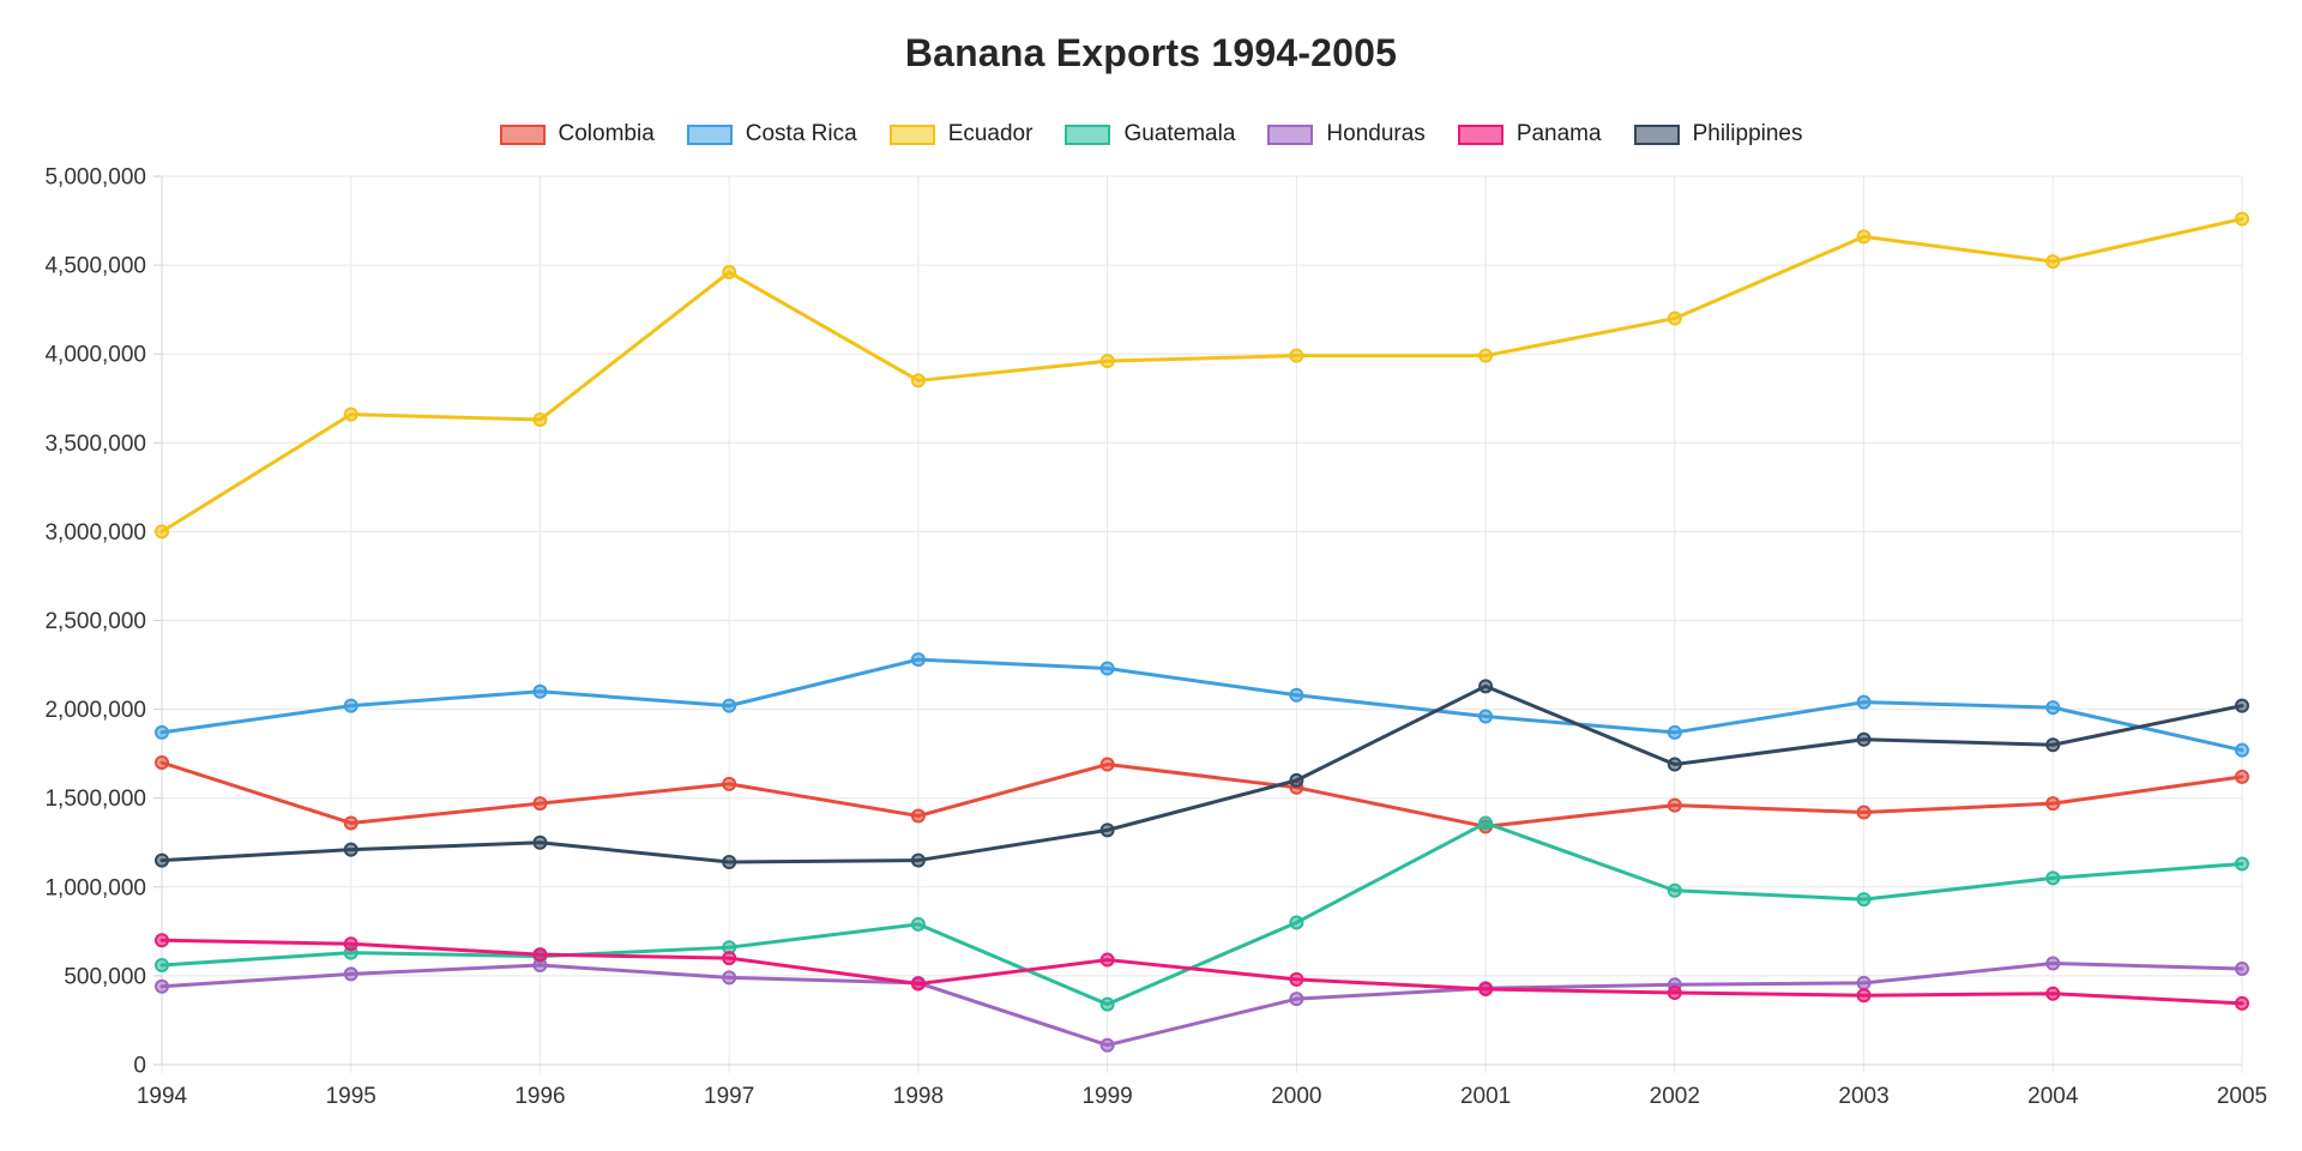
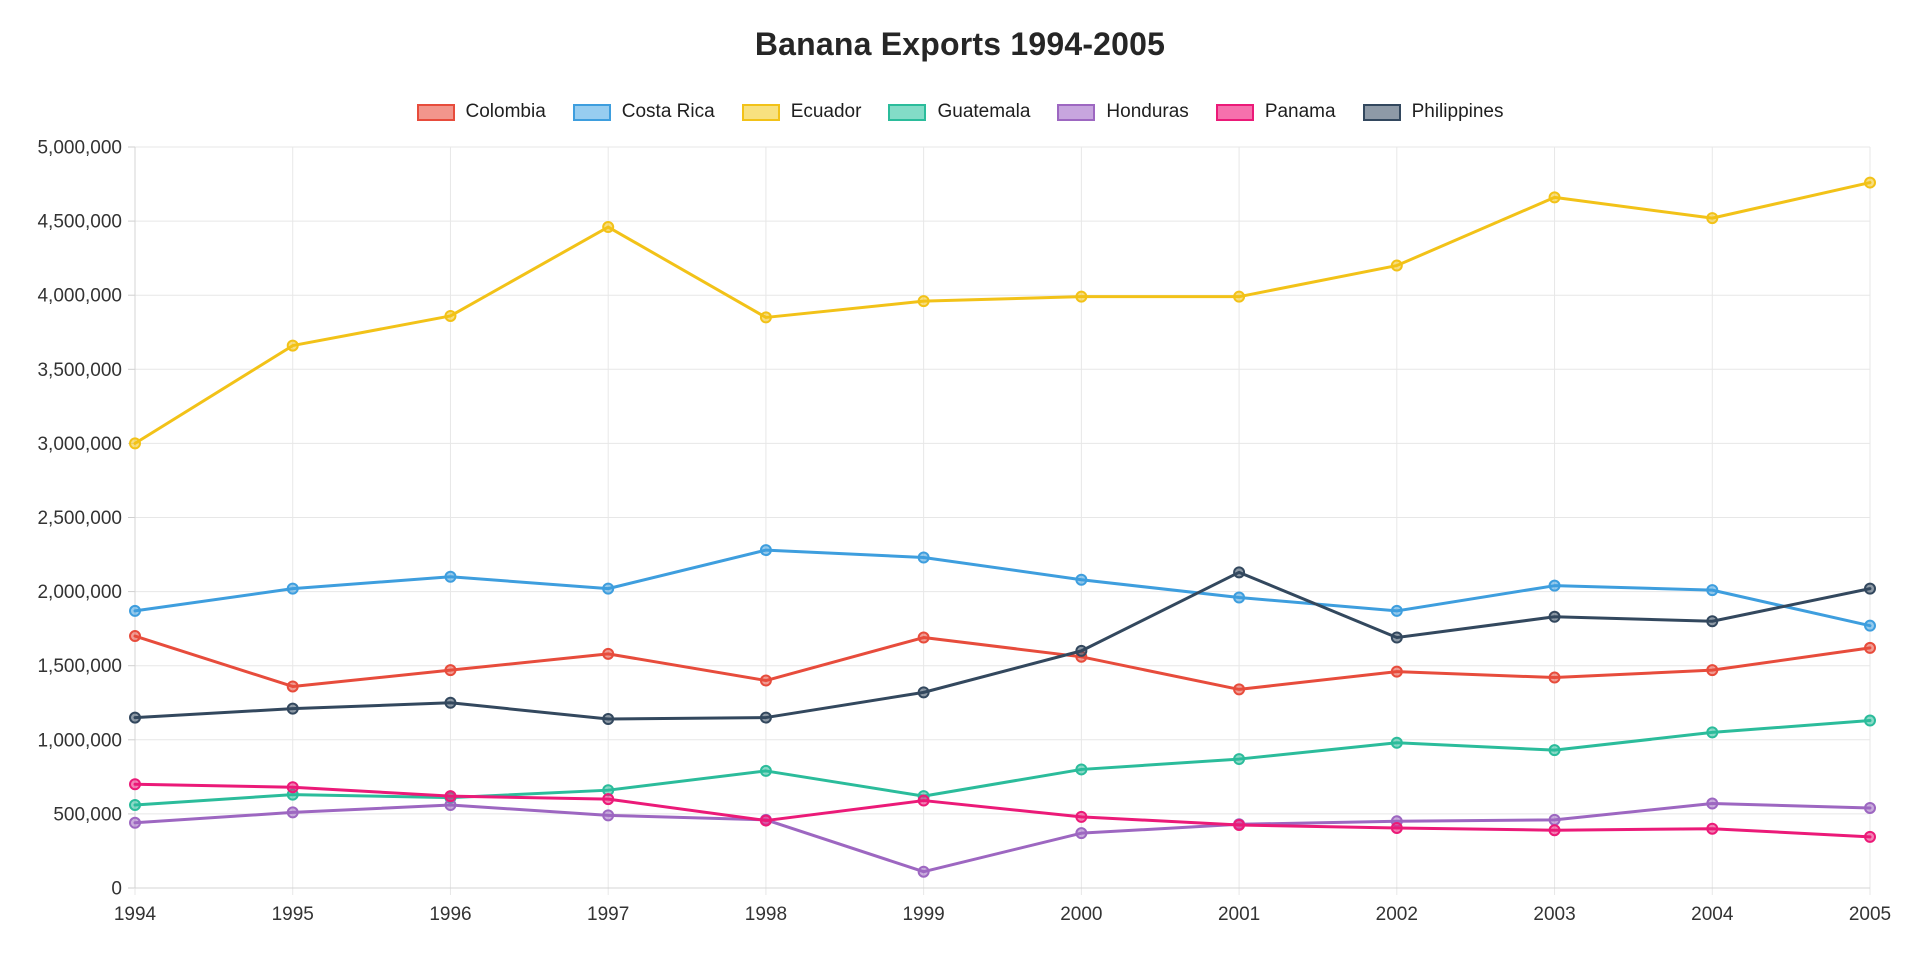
Ecuador/1996: 3630000 -> 3860000
Guatemala/1999: 340000 -> 620000
Guatemala/2001: 1360000 -> 870000
